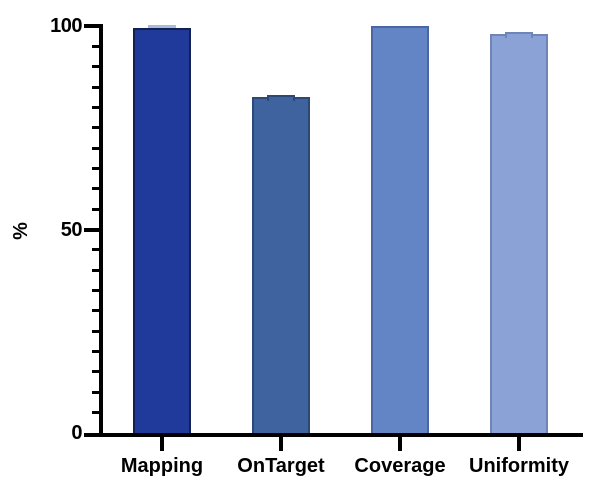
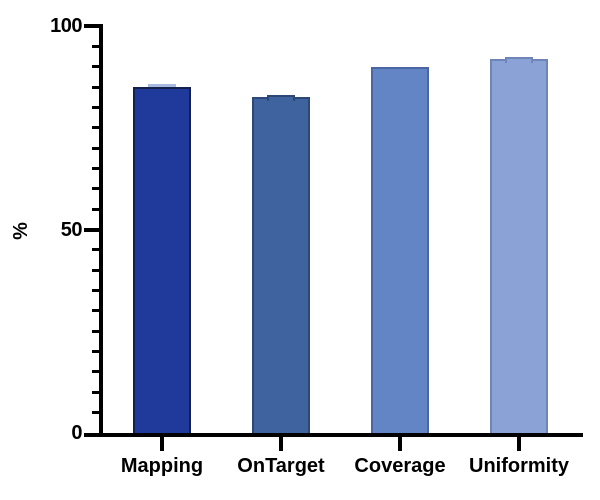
Mapping: 100 -> 85
Coverage: 100 -> 90
Uniformity: 98 -> 92
